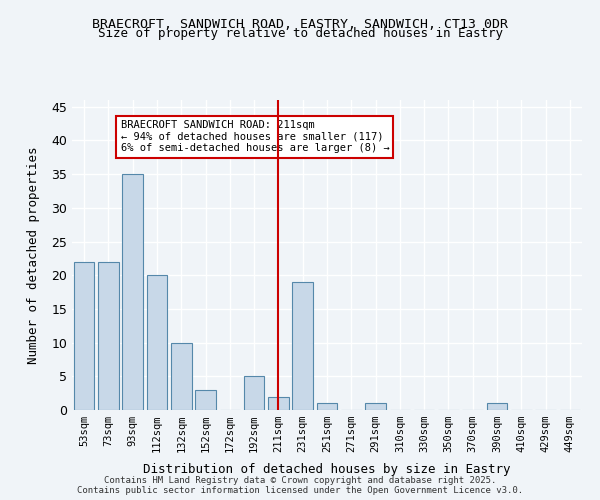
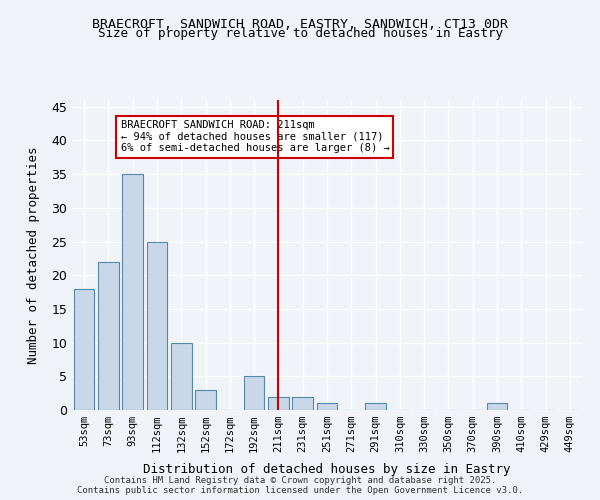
53sqm: 22 -> 18
112sqm: 20 -> 25
231sqm: 19 -> 2
